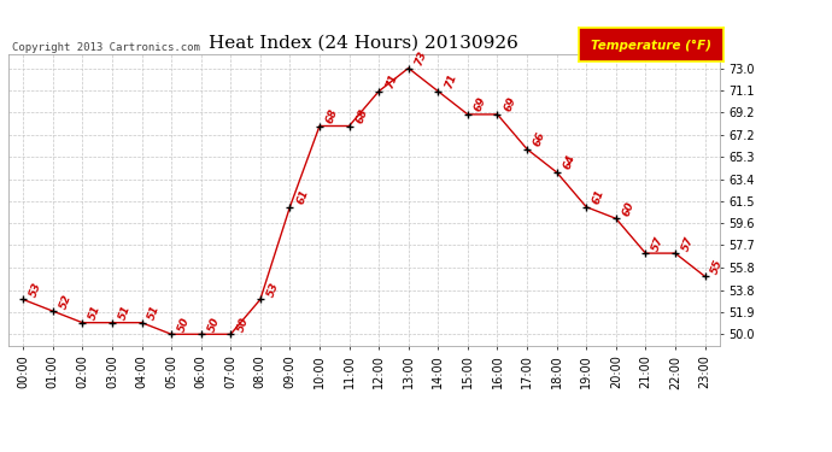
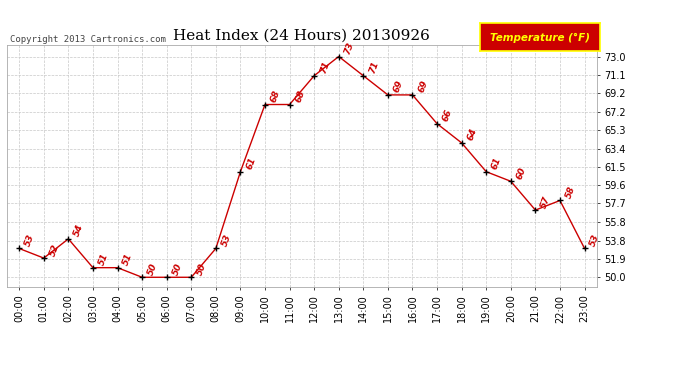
02:00: 51 -> 54
22:00: 57 -> 58
23:00: 55 -> 53
